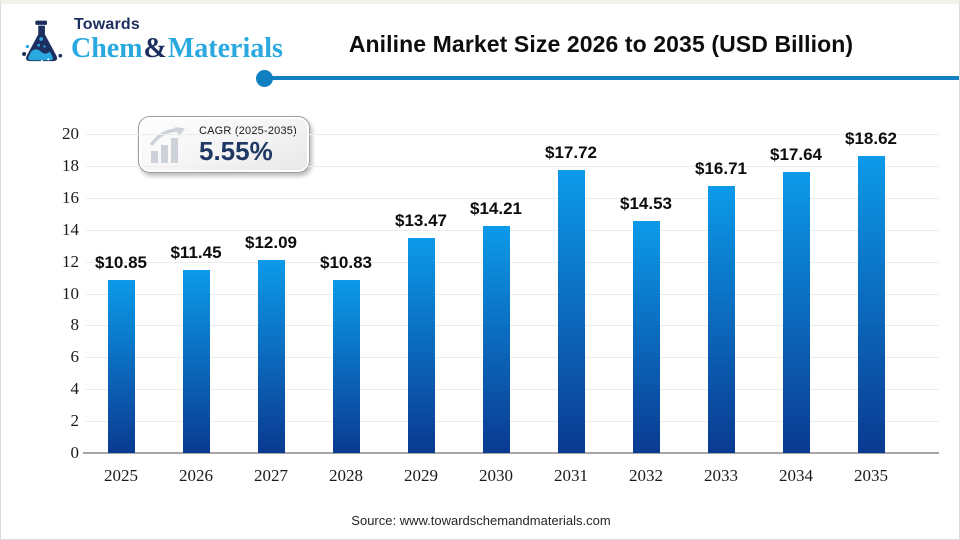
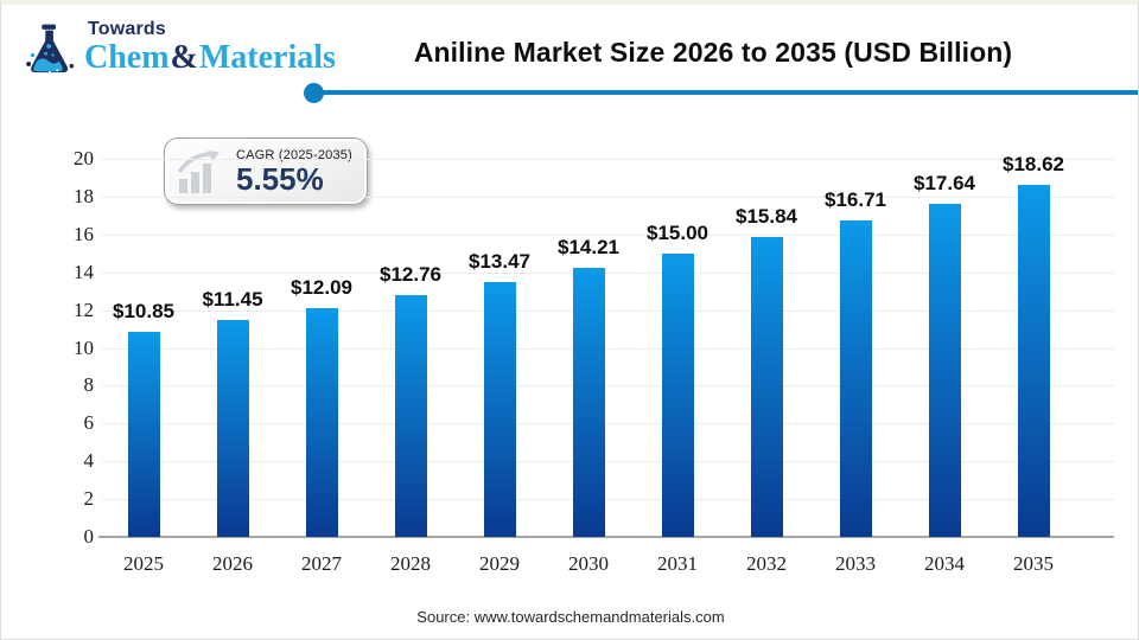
2028: $10.83 -> $12.76
2031: $17.72 -> $15.00
2032: $14.53 -> $15.84
